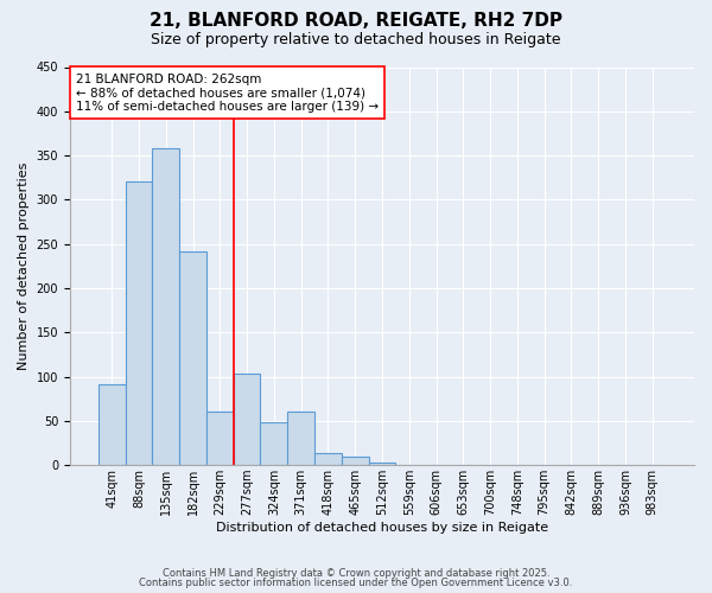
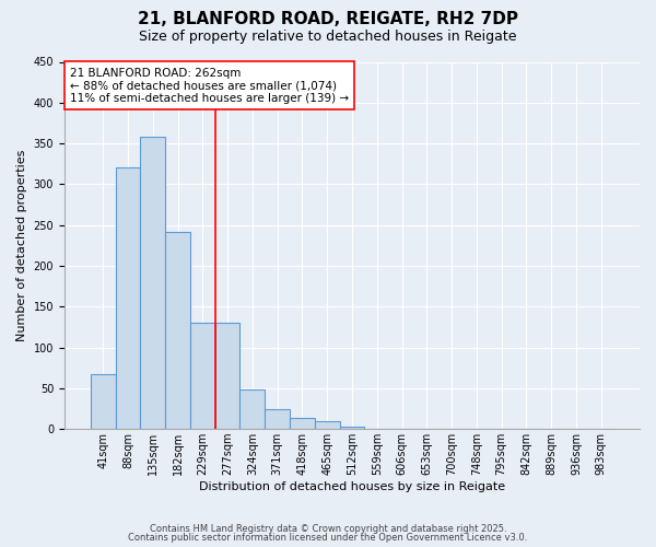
41sqm: 92 -> 67
229sqm: 60 -> 130
277sqm: 104 -> 130
371sqm: 60 -> 25
